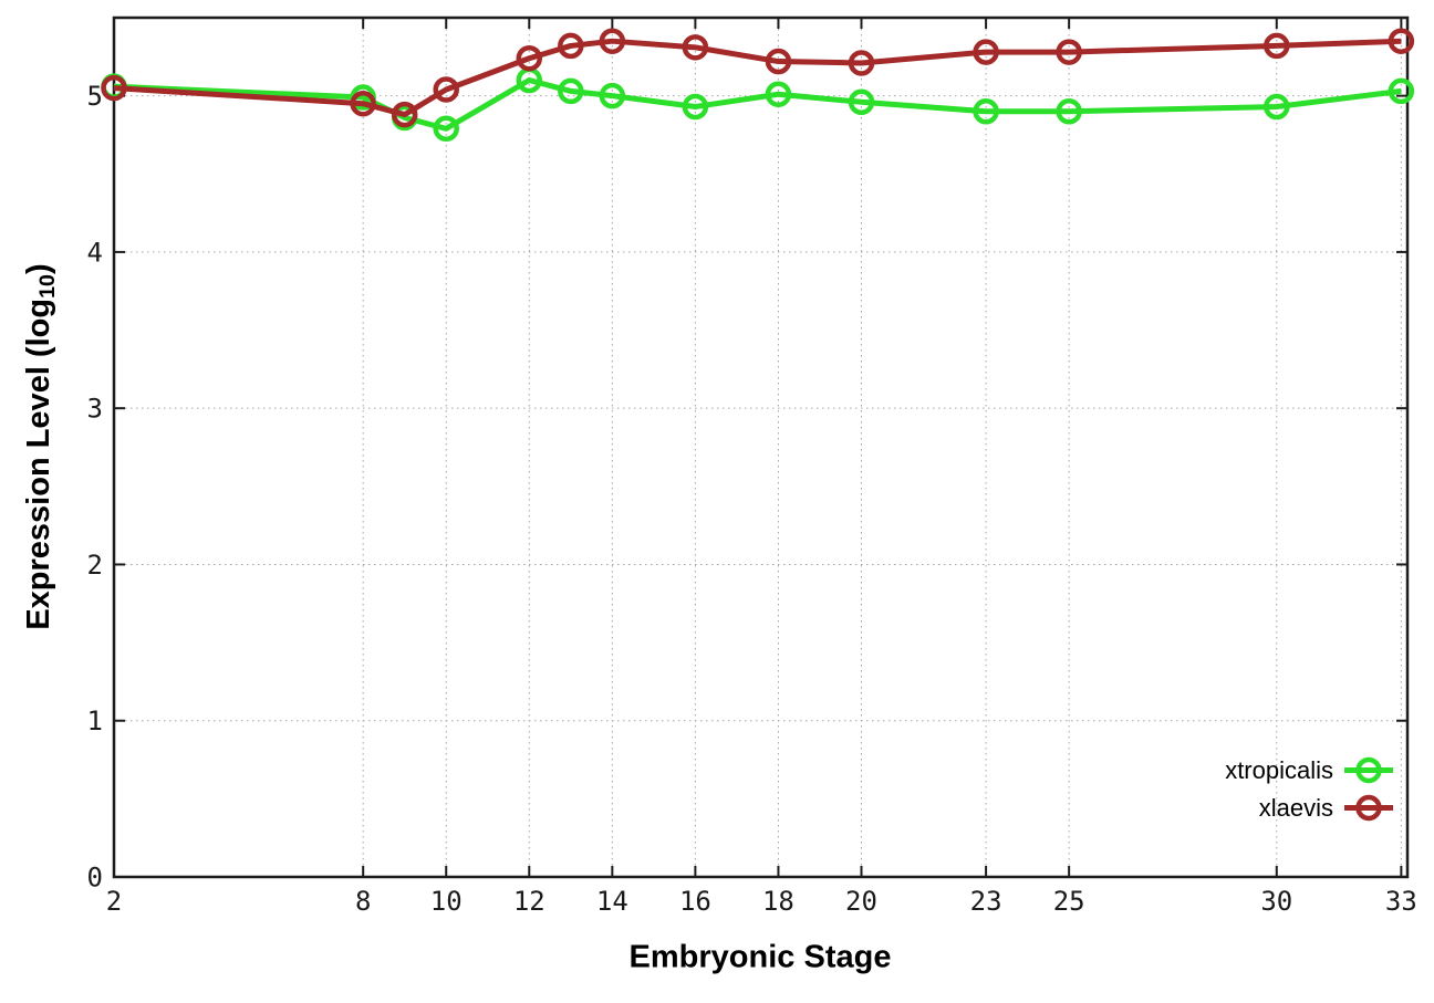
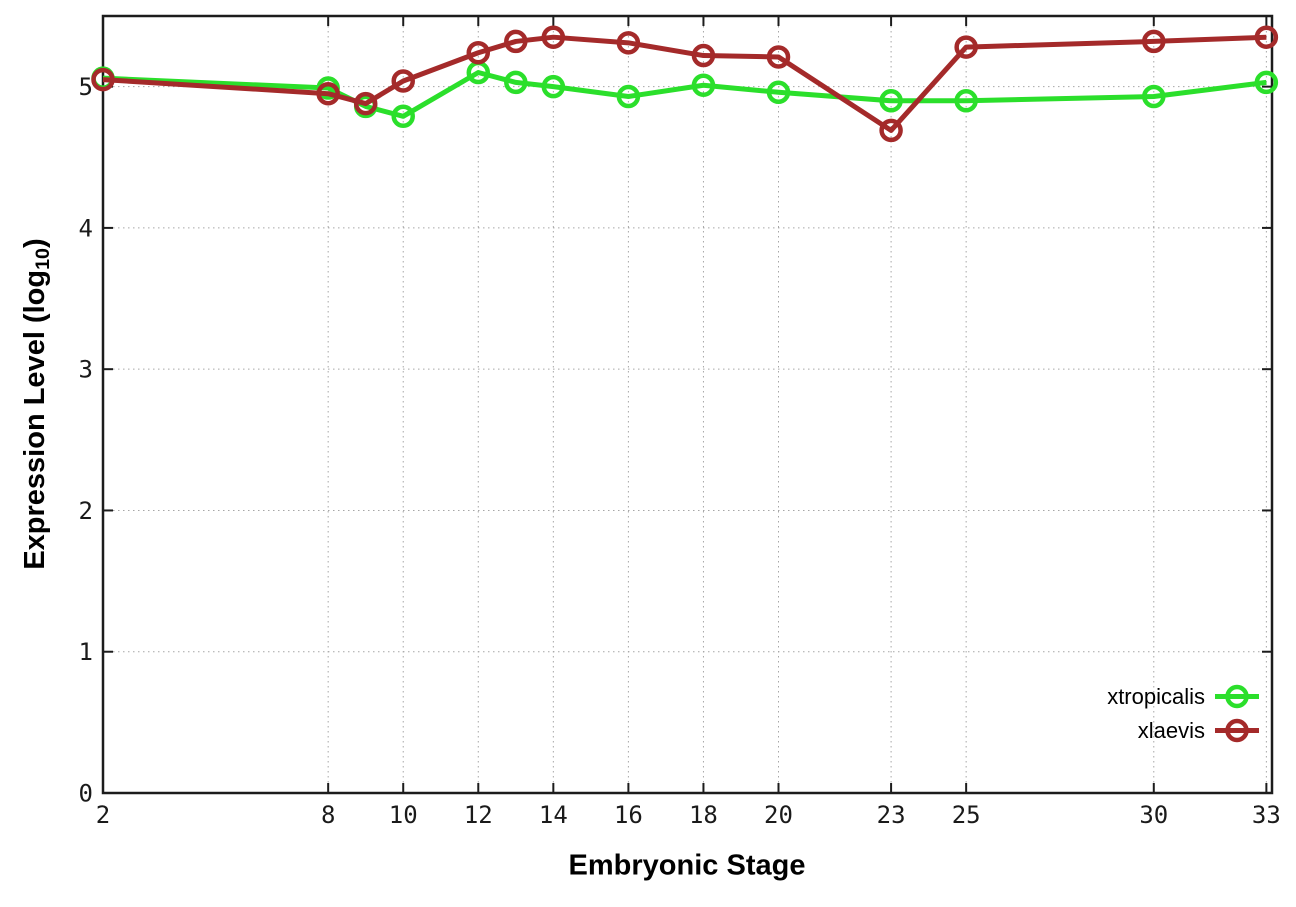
xlaevis/23: 5.28 -> 4.69
